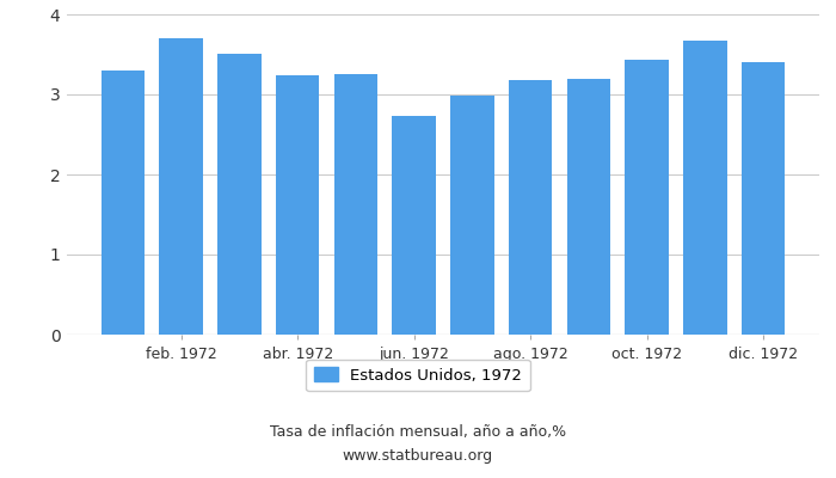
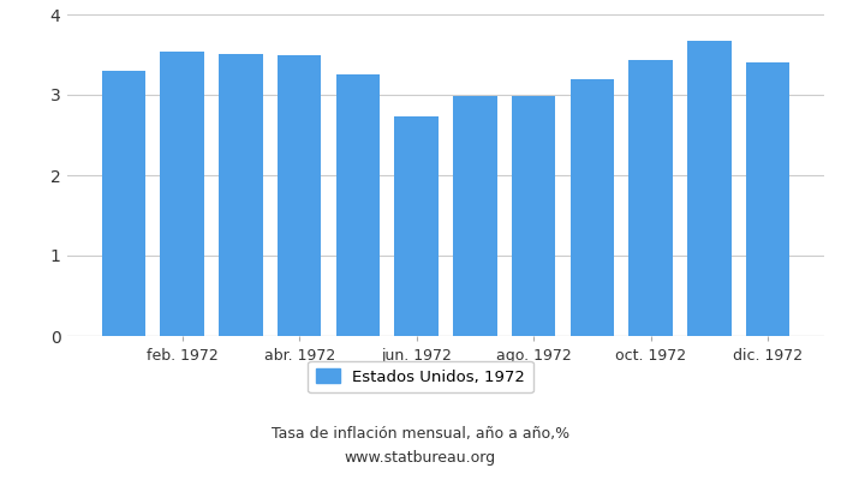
feb. 1972: 3.70 -> 3.53
abr. 1972: 3.24 -> 3.49
ago. 1972: 3.18 -> 2.99
